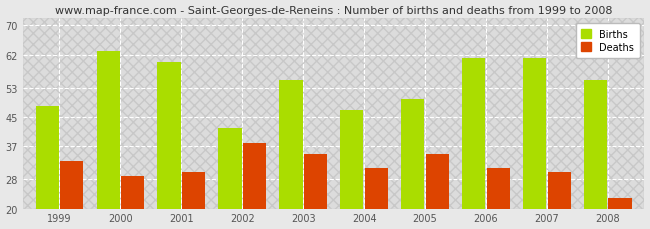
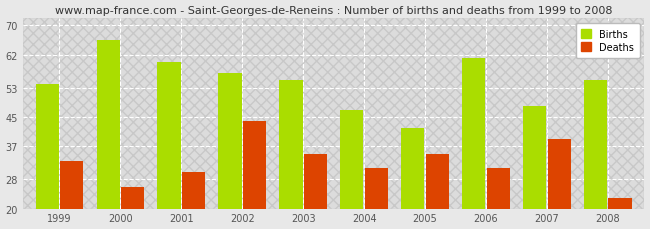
Births/1999: 48 -> 54
Births/2000: 63 -> 66
Deaths/2000: 29 -> 26
Births/2002: 42 -> 57
Deaths/2002: 38 -> 44
Births/2005: 50 -> 42
Births/2007: 61 -> 48
Deaths/2007: 30 -> 39
